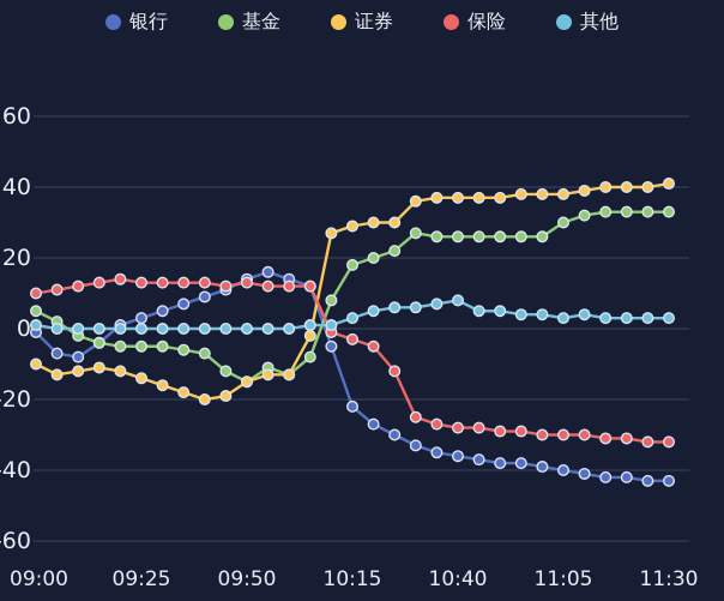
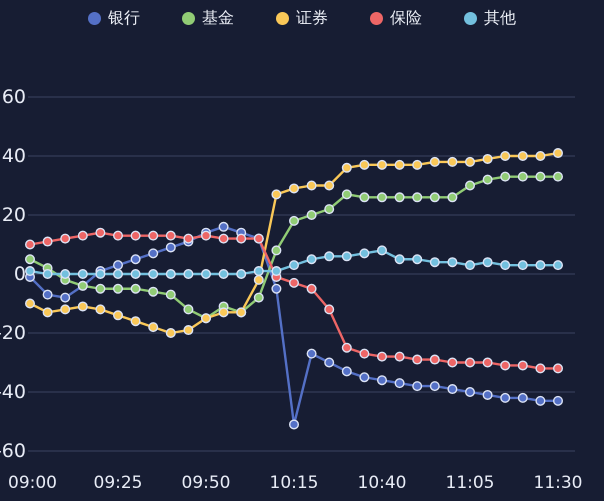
银行/10:15: -22 -> -51
